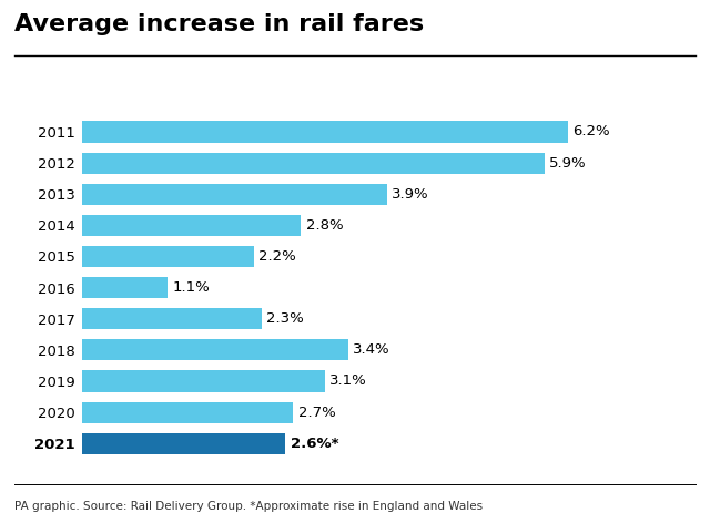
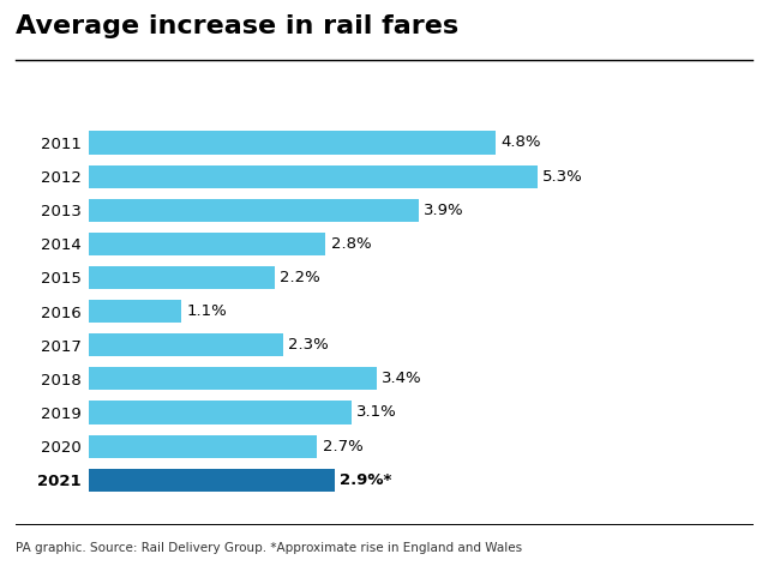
2011: 6.2% -> 4.8%
2012: 5.9% -> 5.3%
2021: 2.6%* -> 2.9%*
